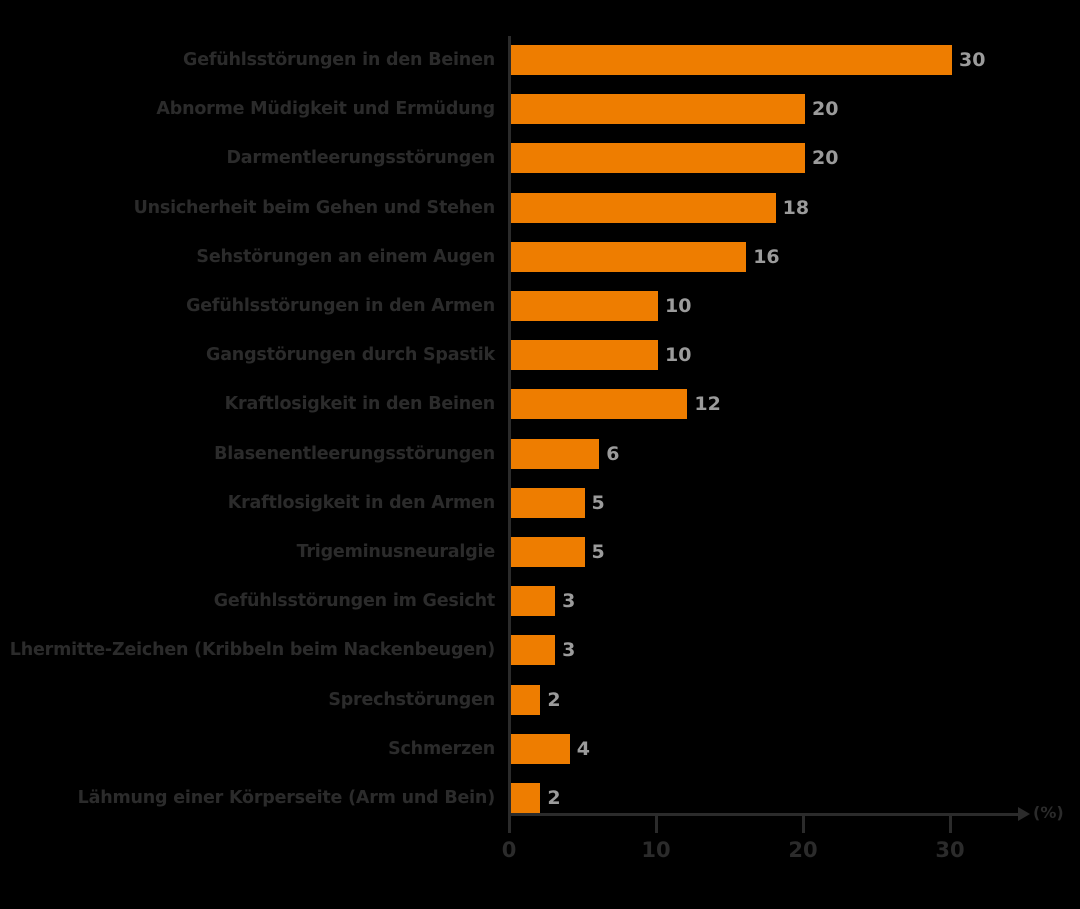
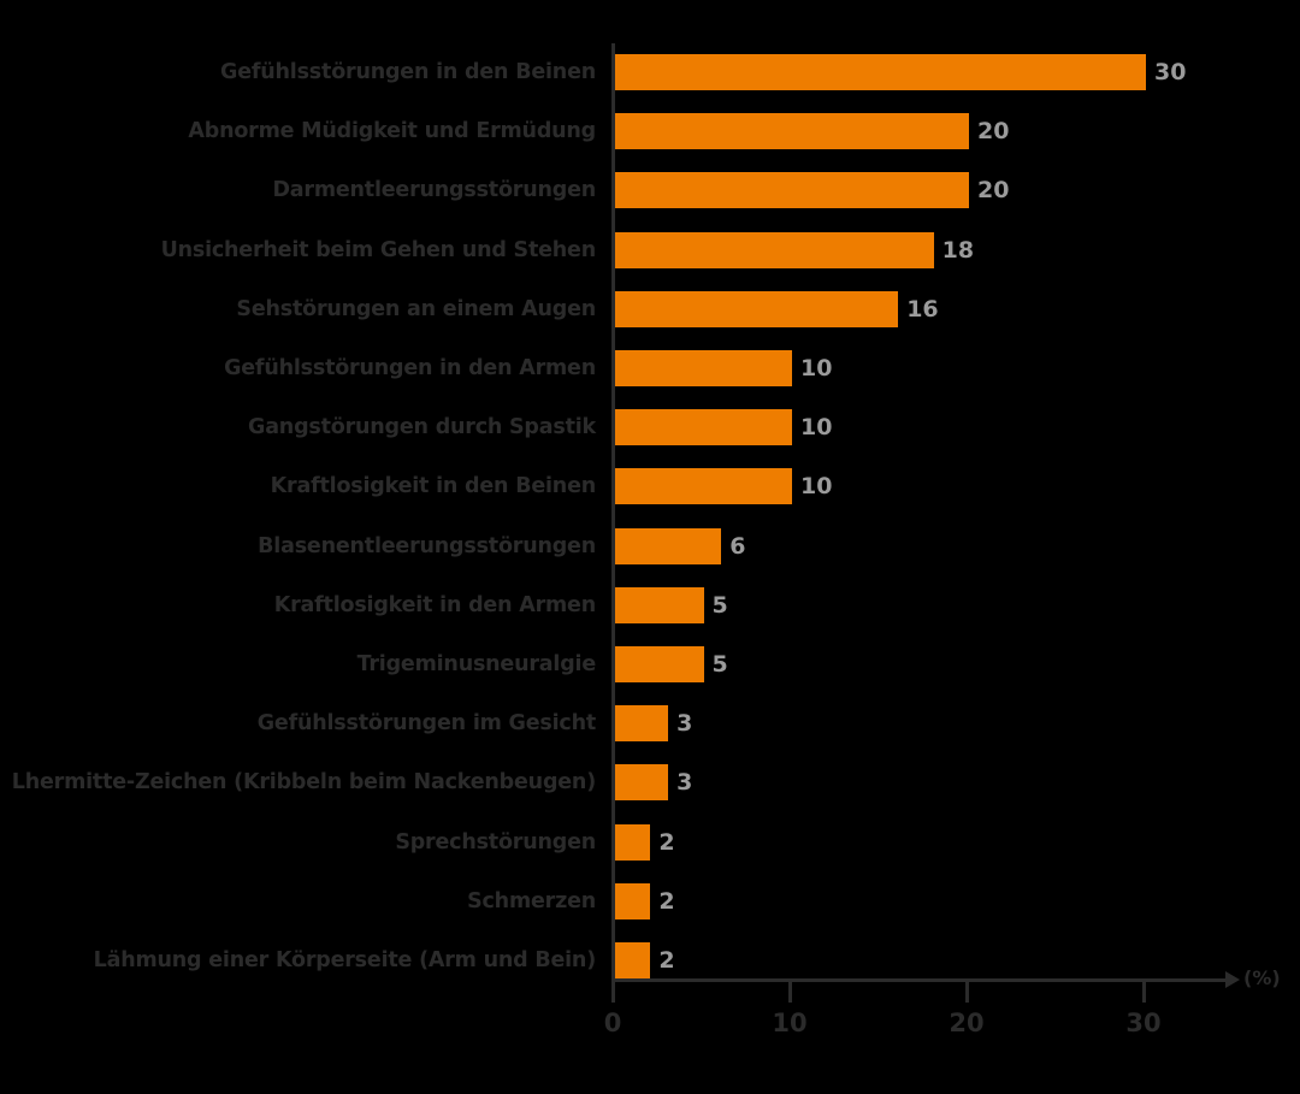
Kraftlosigkeit in den Beinen: 12 -> 10
Schmerzen: 4 -> 2
